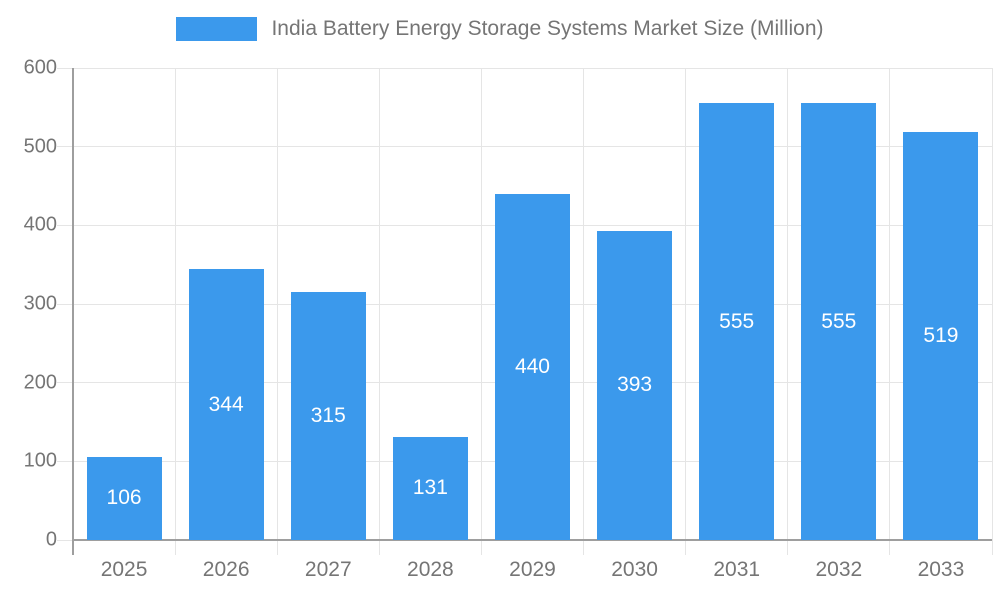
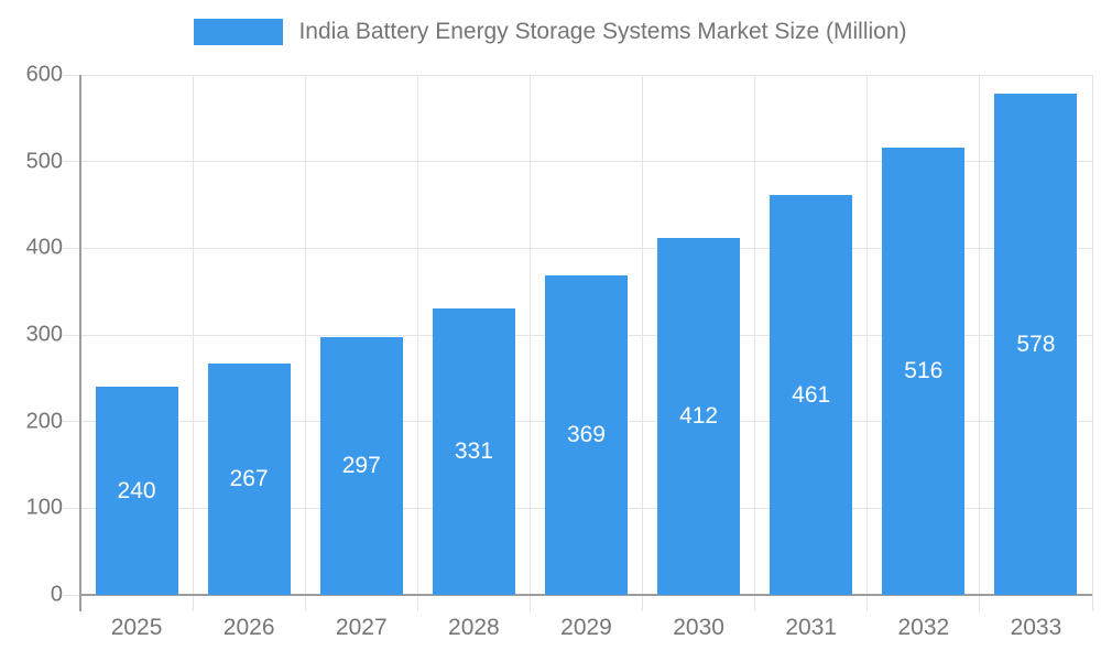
2025: 106 -> 240
2026: 344 -> 267
2027: 315 -> 297
2028: 131 -> 331
2029: 440 -> 369
2030: 393 -> 412
2031: 555 -> 461
2032: 555 -> 516
2033: 519 -> 578
